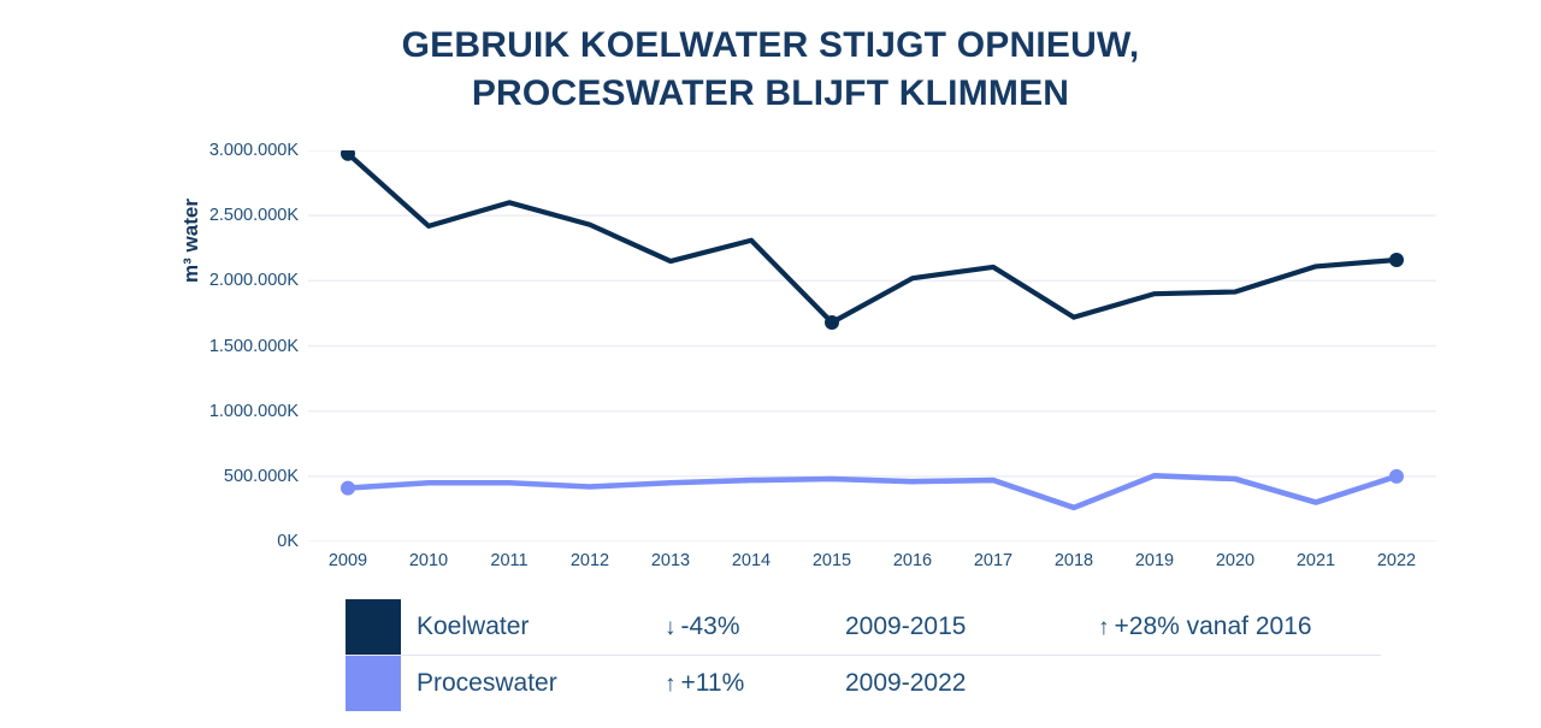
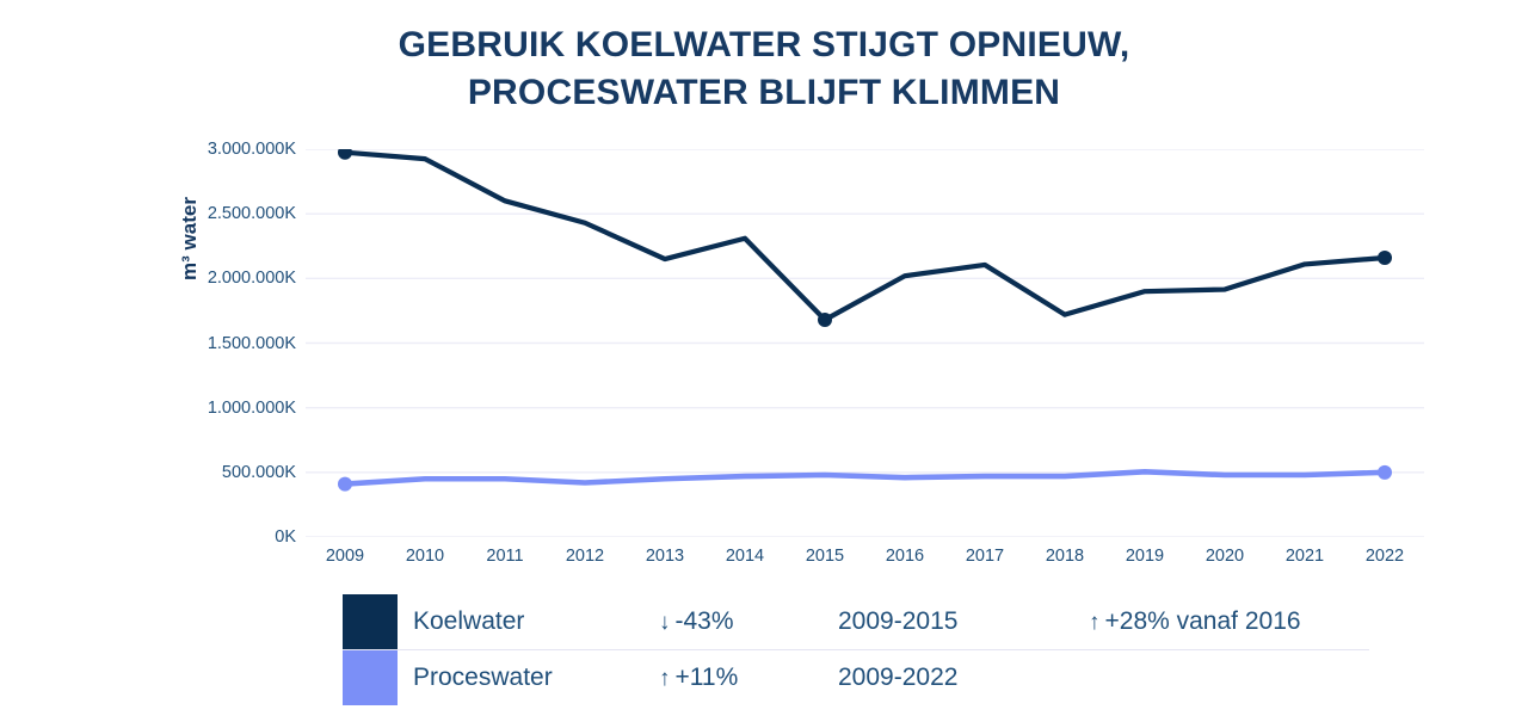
Koelwater/2010: 2420000K -> 2920000K
Proceswater/2018: 260000K -> 470000K
Proceswater/2021: 300000K -> 480000K
